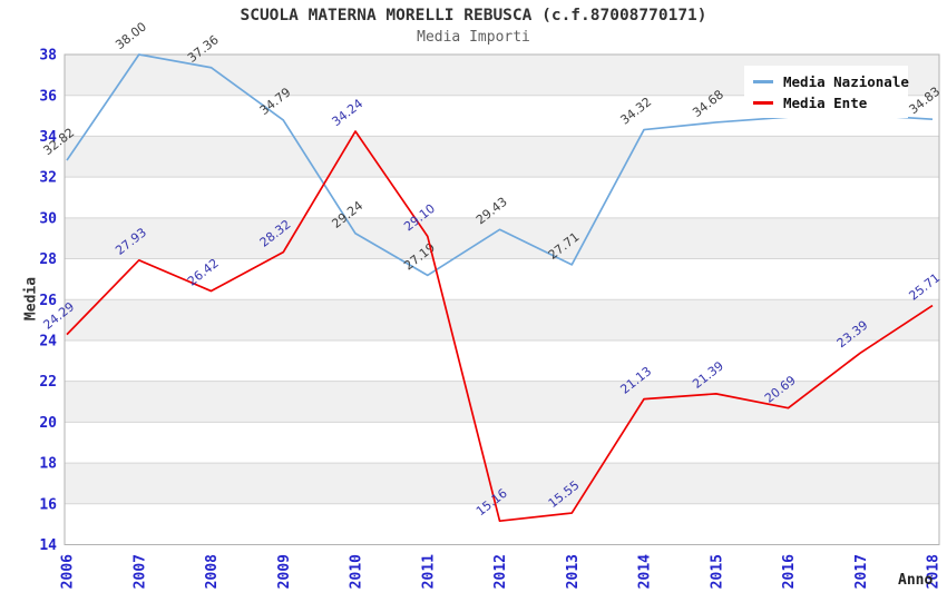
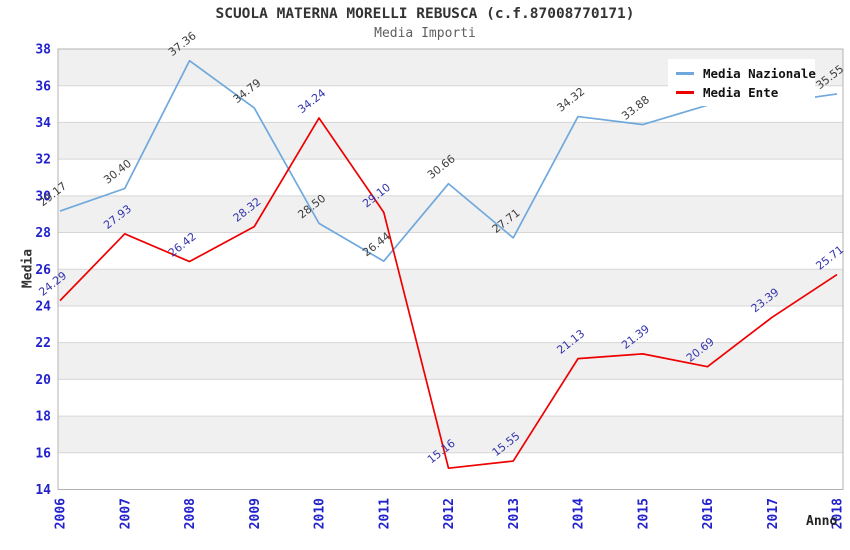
Media Nazionale/2006: 32.82 -> 29.17
Media Nazionale/2007: 38.00 -> 30.40
Media Nazionale/2010: 29.24 -> 28.50
Media Nazionale/2011: 27.19 -> 26.44
Media Nazionale/2012: 29.43 -> 30.66
Media Nazionale/2015: 34.68 -> 33.88
Media Nazionale/2018: 34.83 -> 35.55
